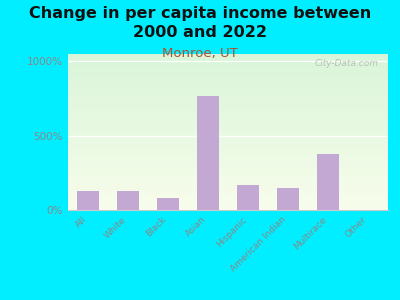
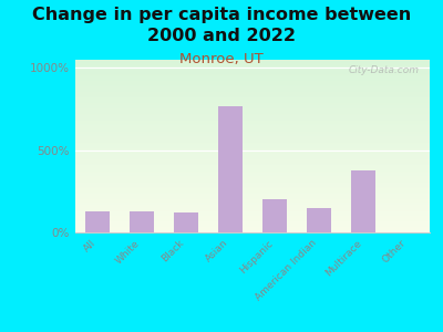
Black: 80% -> 120%
Hispanic: 160% -> 200%
